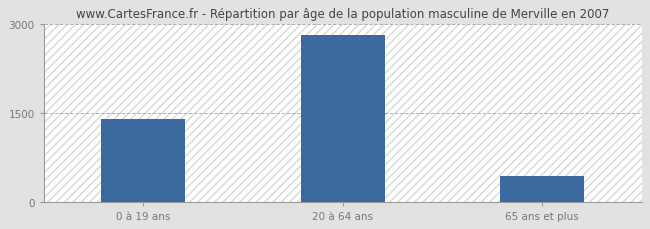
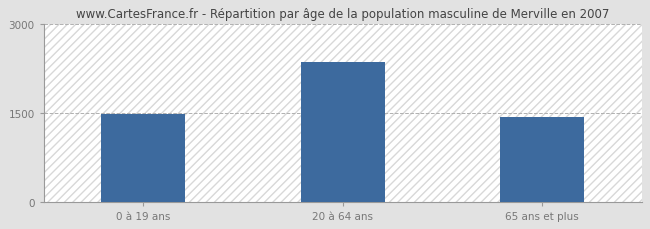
0 à 19 ans: 1390 -> 1480
20 à 64 ans: 2820 -> 2360
65 ans et plus: 440 -> 1440
